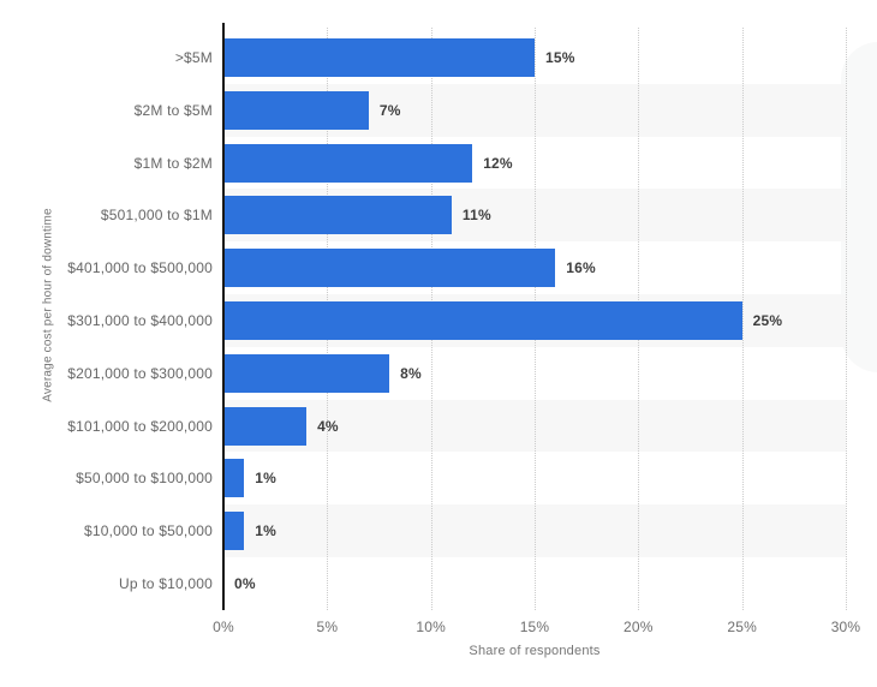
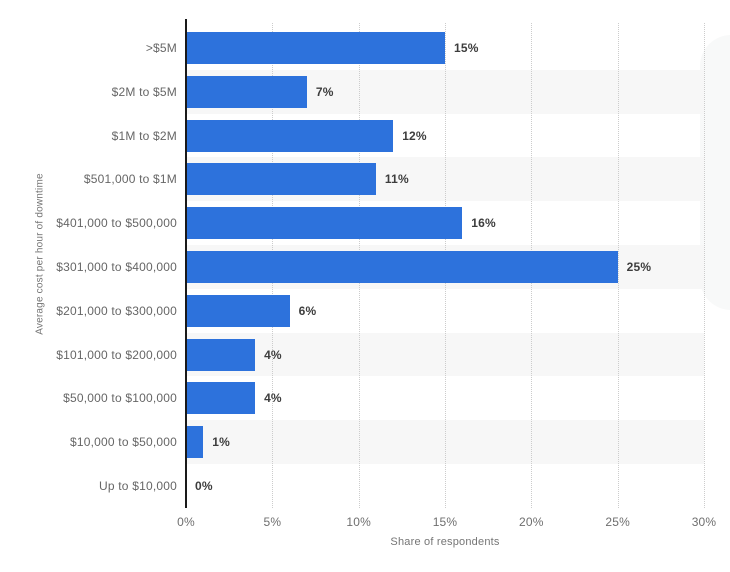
$201,000 to $300,000: 8% -> 6%
$50,000 to $100,000: 1% -> 4%
